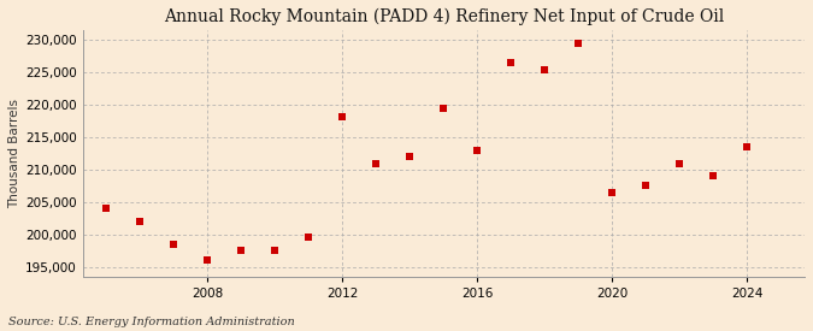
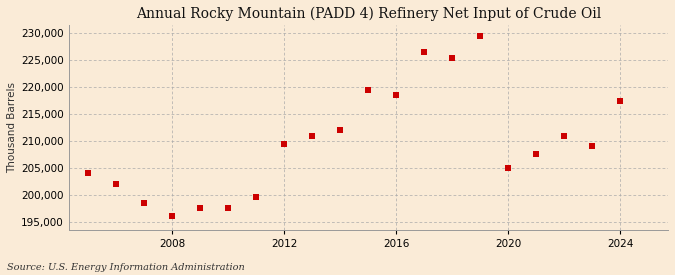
2012: 218,200 -> 209,500
2016: 213,000 -> 218,500
2020: 206,400 -> 205,000
2024: 213,600 -> 217,500
